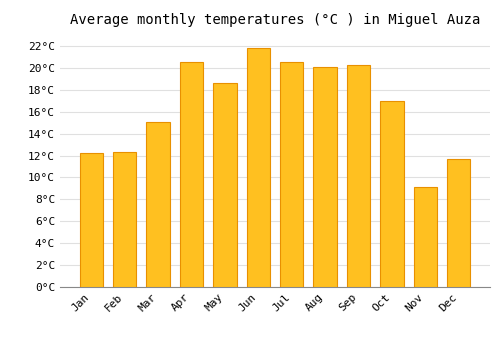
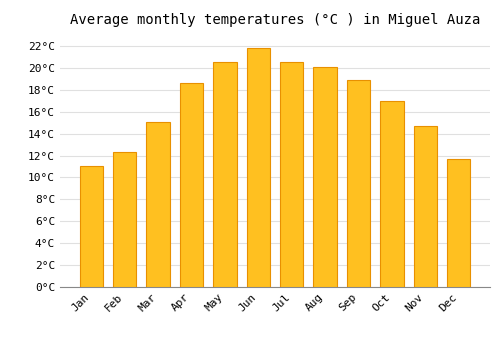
Jan: 12.2°C -> 11.0°C
Apr: 20.5°C -> 18.6°C
May: 18.6°C -> 20.5°C
Sep: 20.3°C -> 18.9°C
Nov: 9.1°C -> 14.7°C
